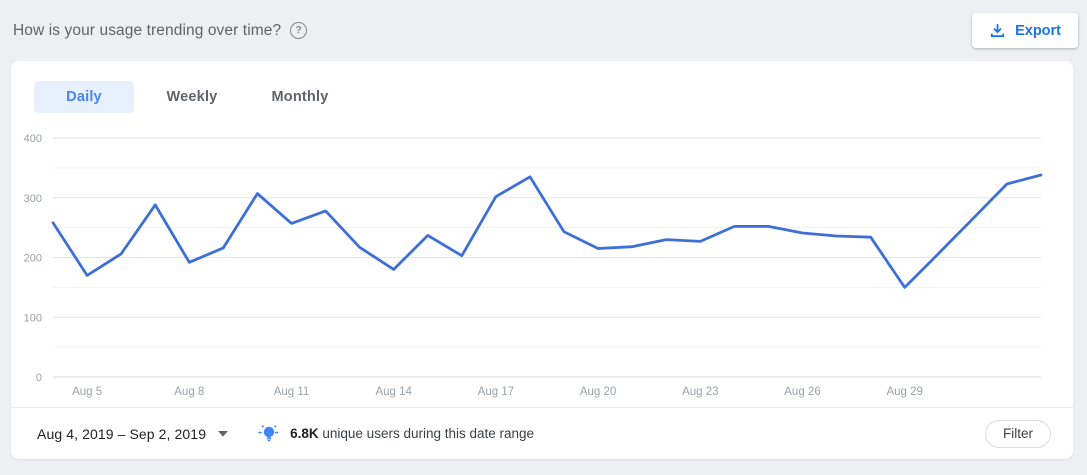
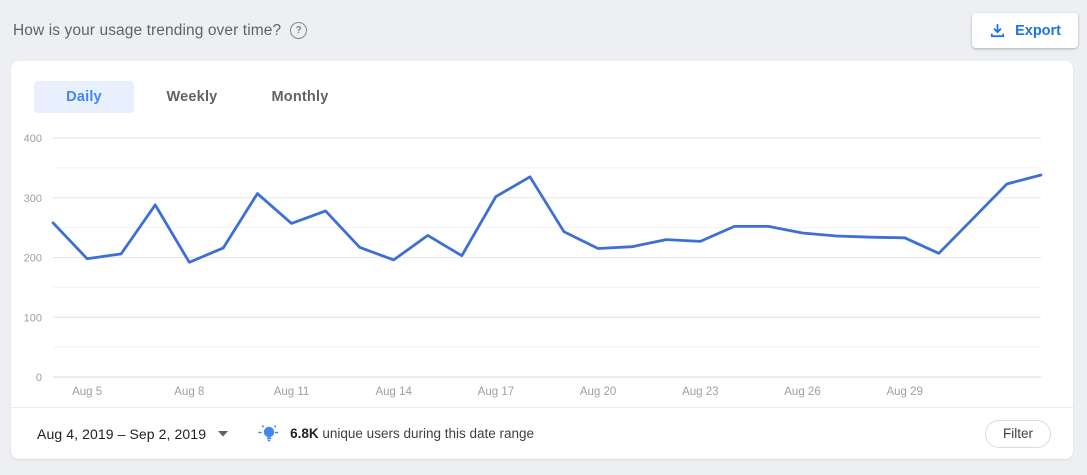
Aug 5: 170 -> 200
Aug 14: 180 -> 200
Aug 29: 150 -> 230
